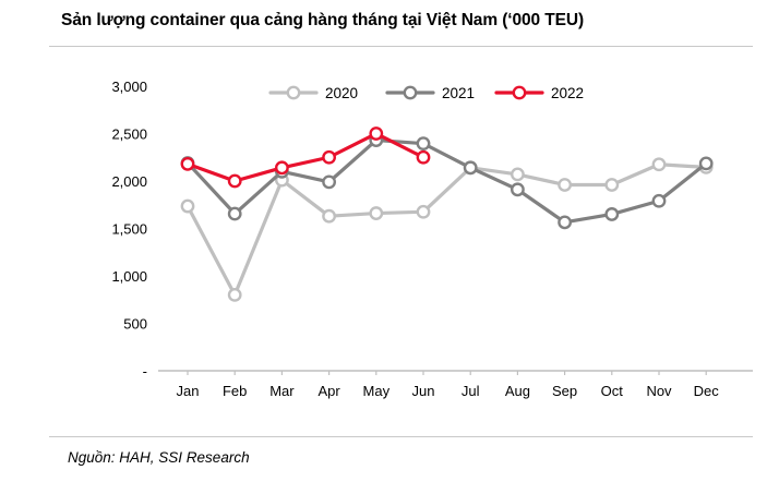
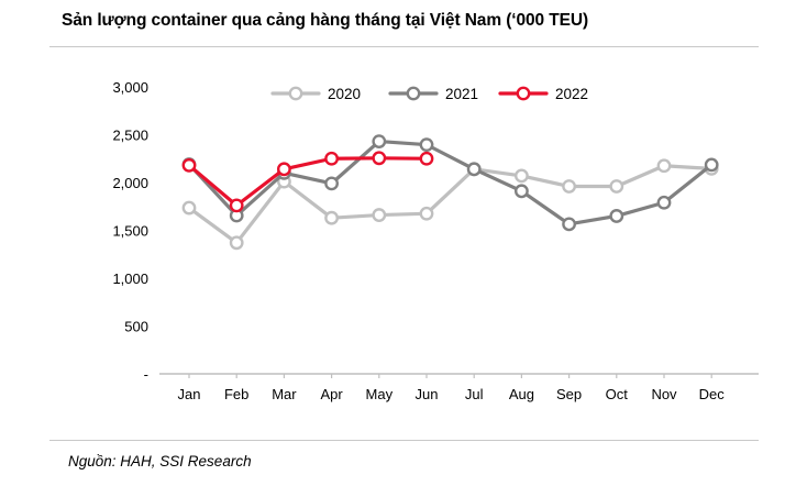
2020/Feb: 800 -> 1400
2022/Feb: 2000 -> 1800
2022/May: 2500 -> 2300
